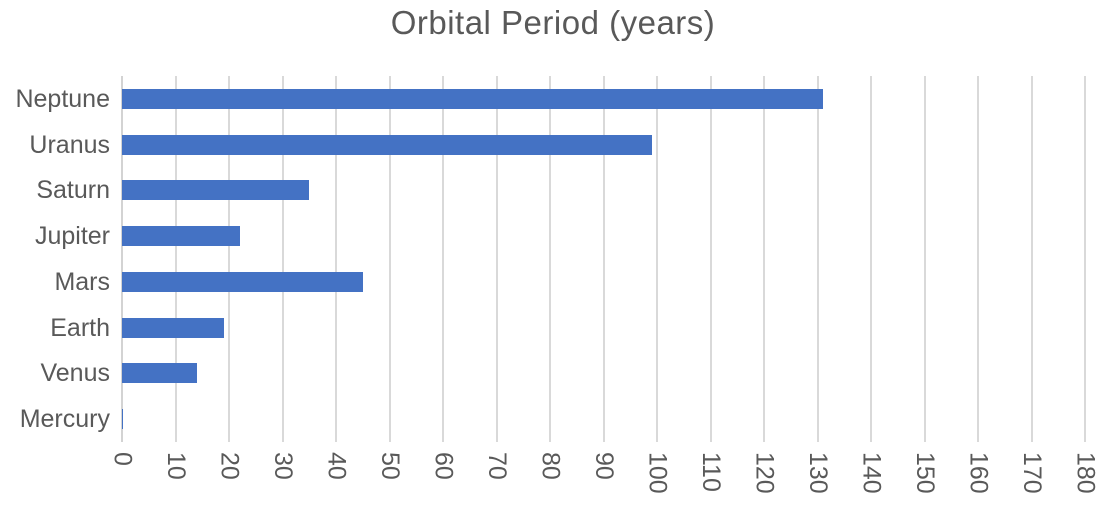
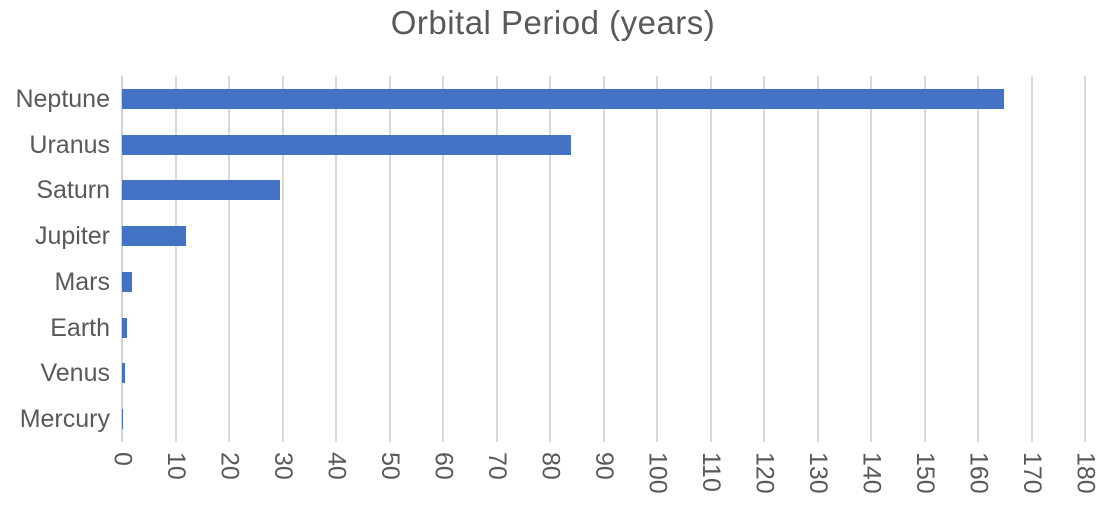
Neptune: 131 -> 165
Uranus: 99 -> 84
Saturn: 35 -> 30
Jupiter: 22 -> 12
Mars: 45 -> 2
Earth: 19 -> 1
Venus: 14 -> 1
